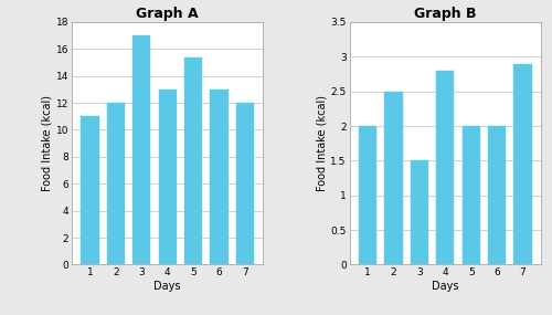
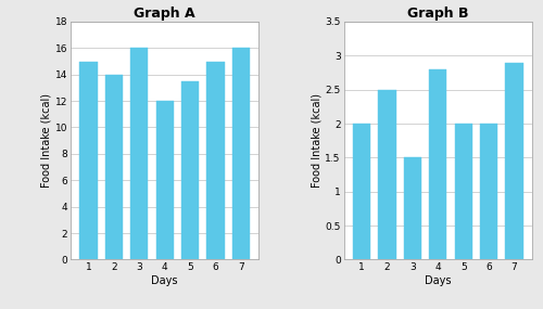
Graph A/1: 11.0 -> 15.0
Graph A/2: 12.0 -> 14.0
Graph A/3: 17.0 -> 16.0
Graph A/4: 13.0 -> 12.0
Graph A/5: 15.4 -> 13.5
Graph A/6: 13.0 -> 15.0
Graph A/7: 12.0 -> 16.0
